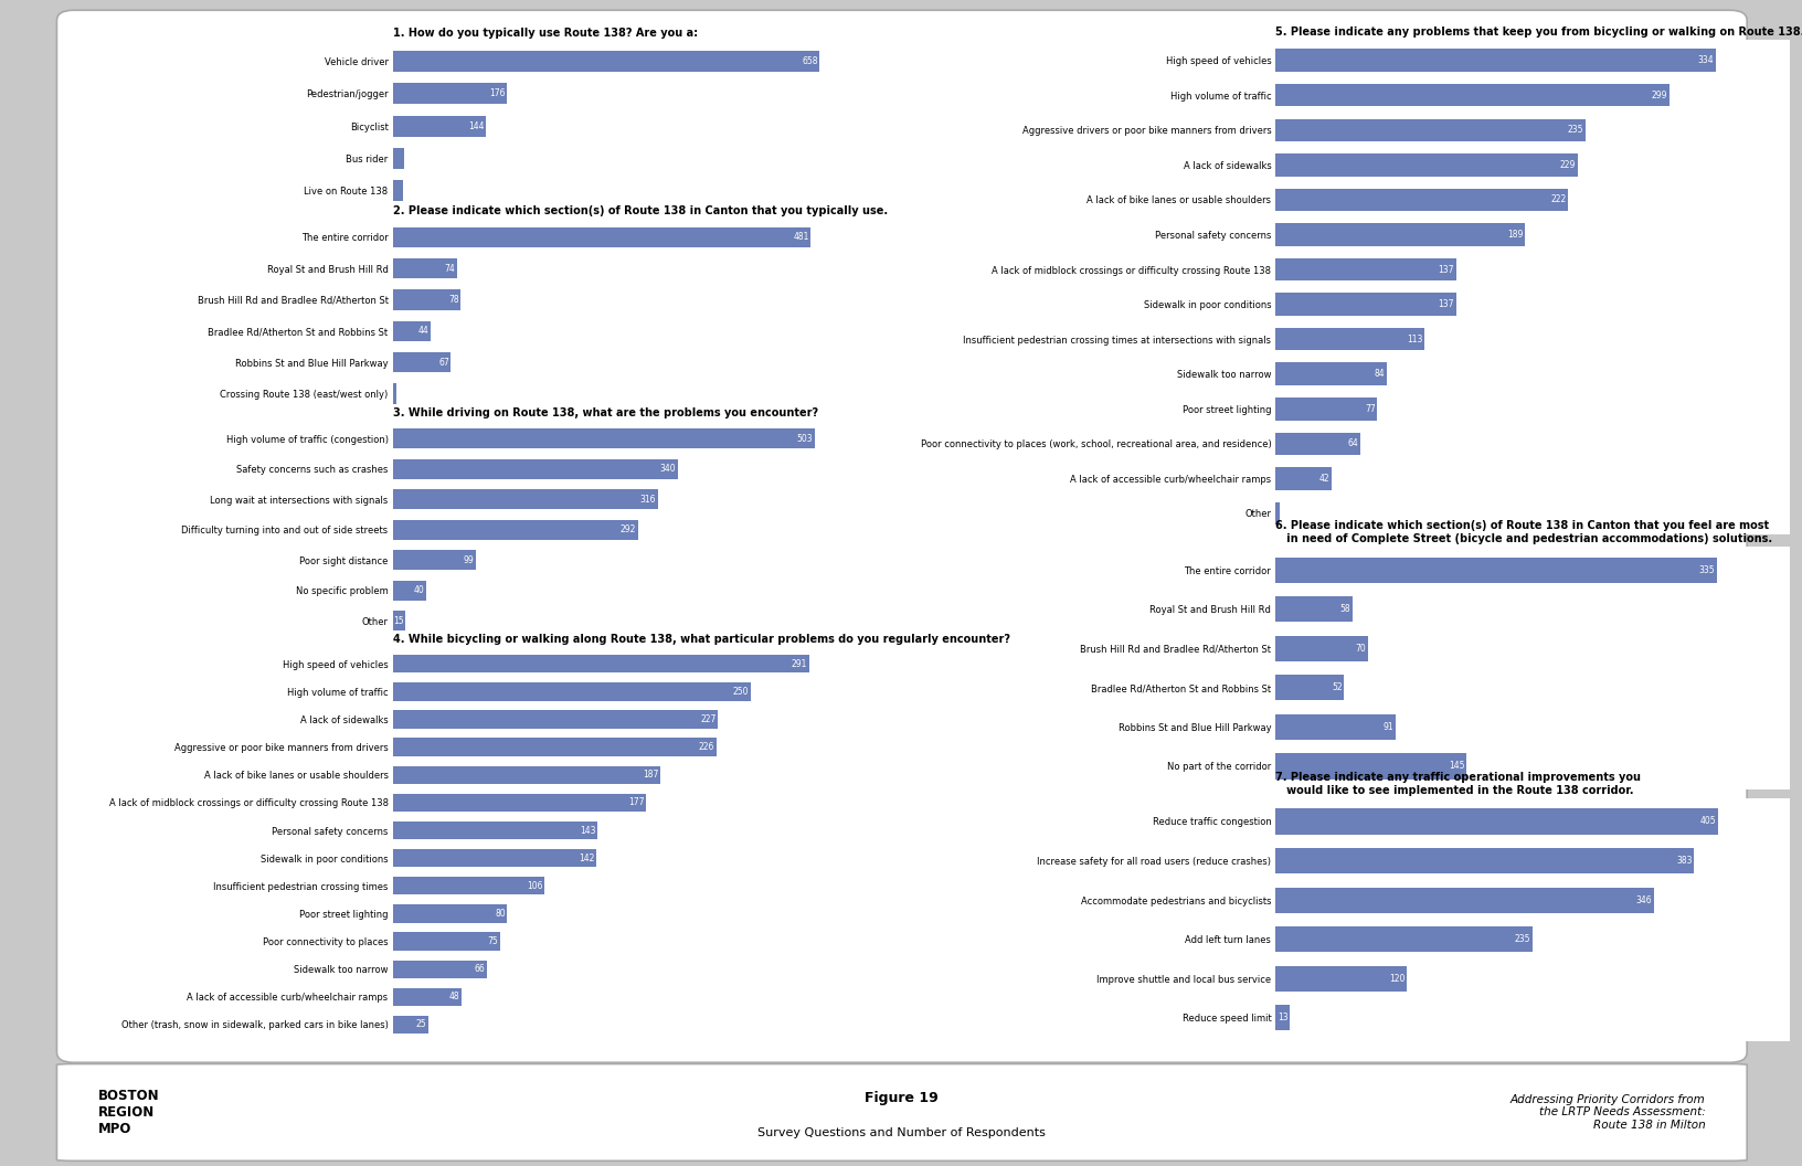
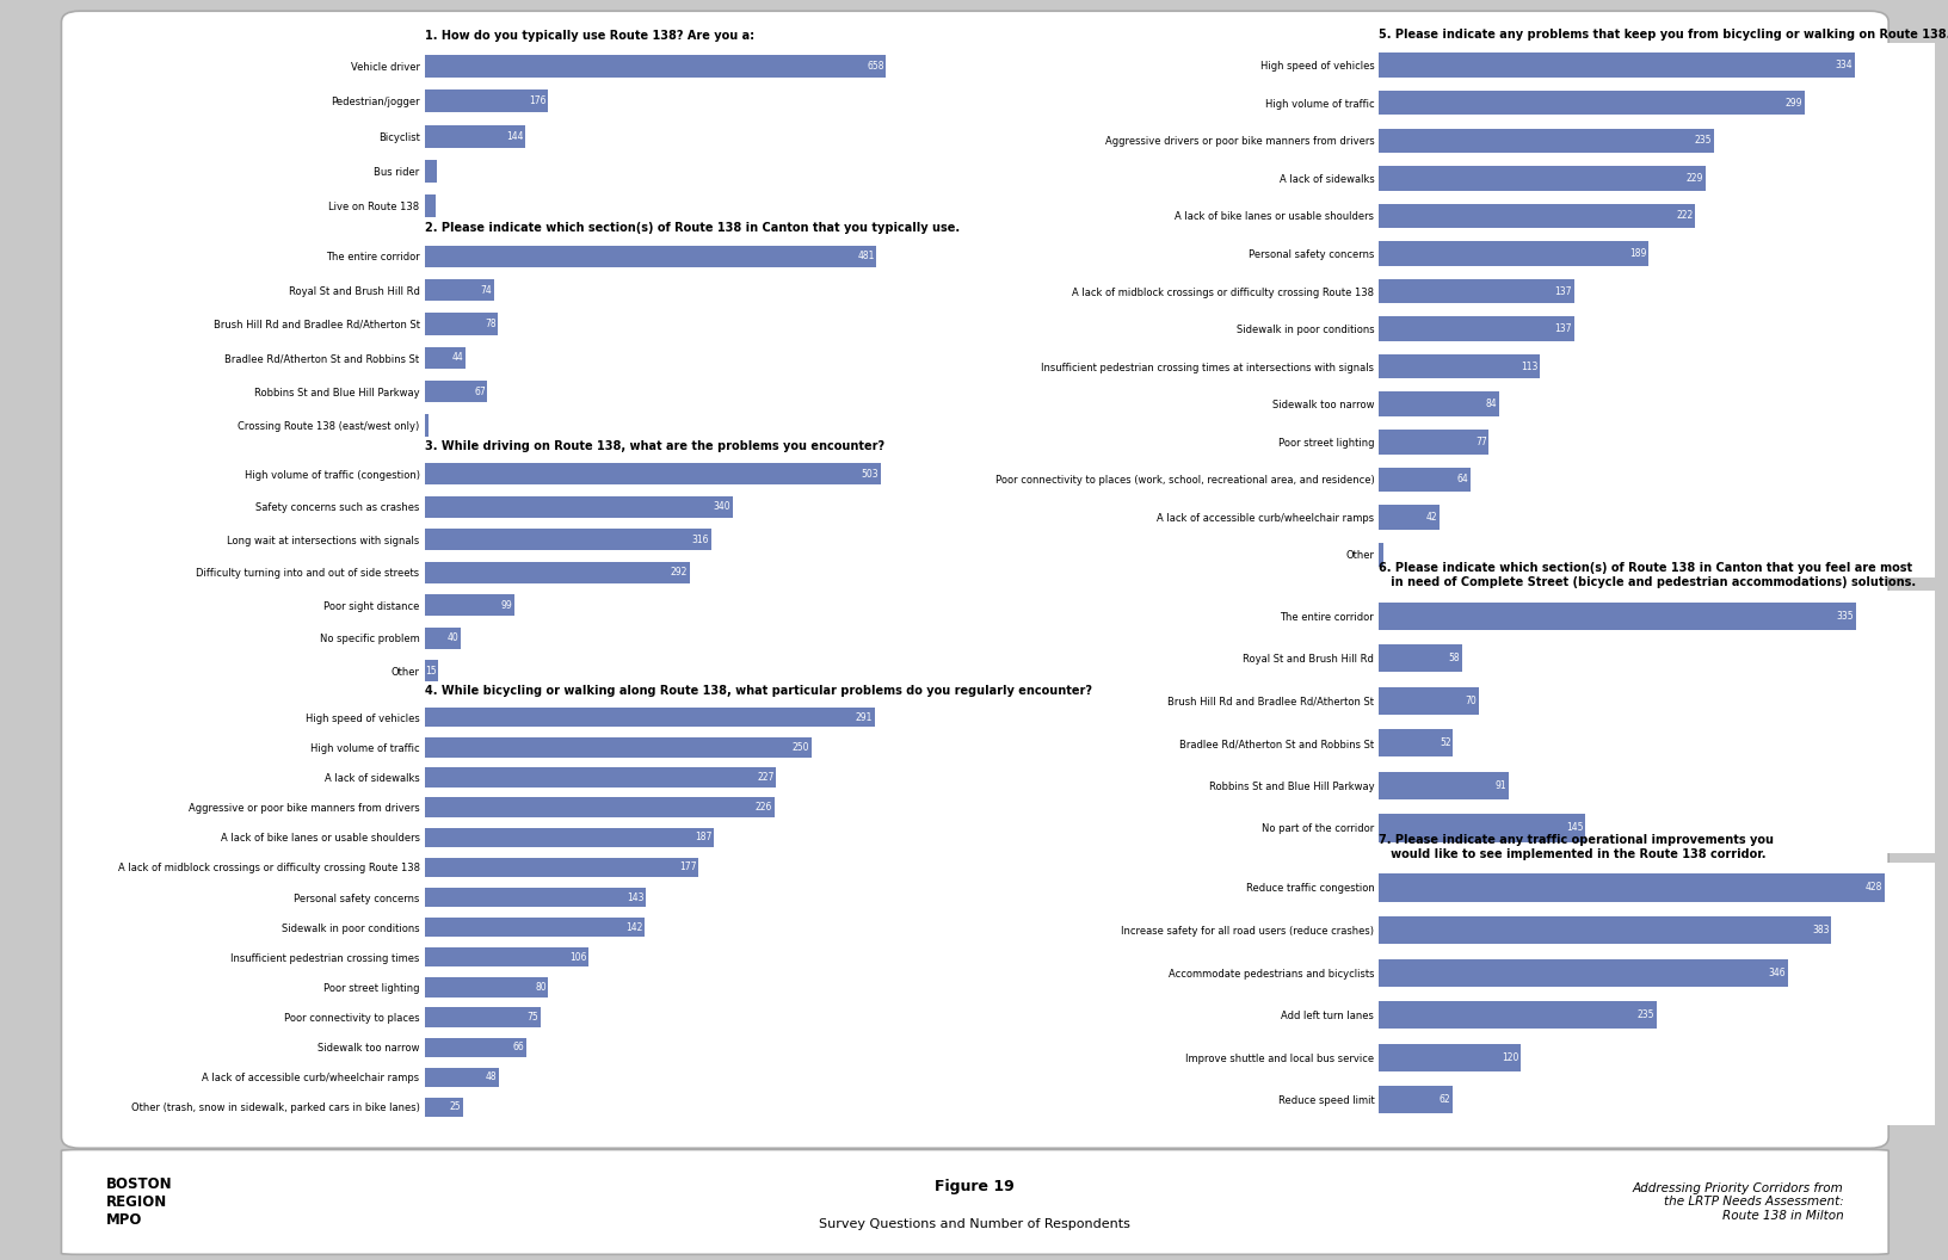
Reduce traffic congestion: 405 -> 428
Reduce speed limit: 13 -> 62
